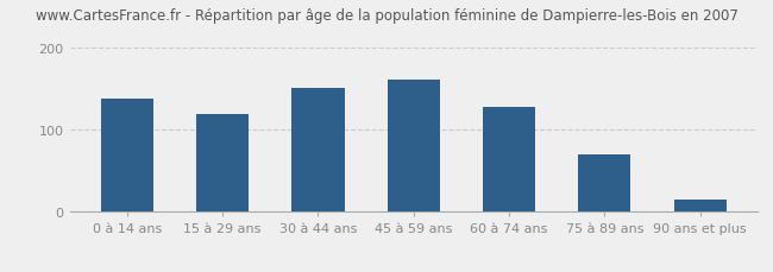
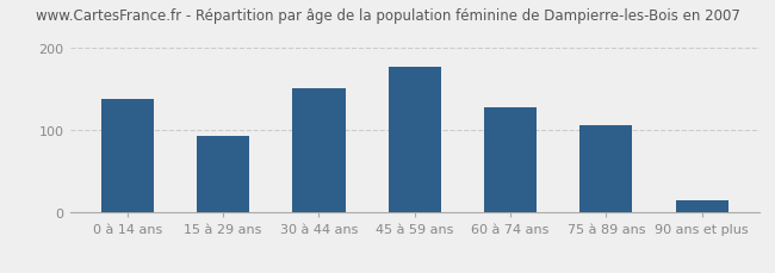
15 à 29 ans: 120 -> 94
45 à 59 ans: 162 -> 178
75 à 89 ans: 70 -> 106
